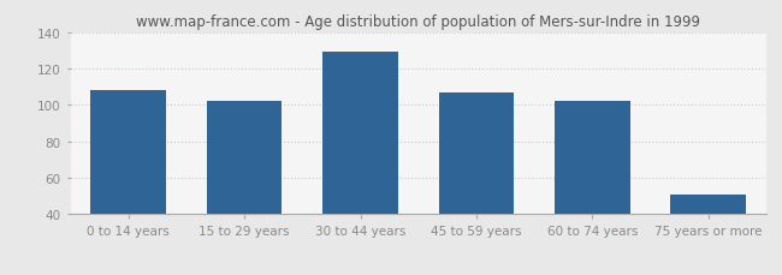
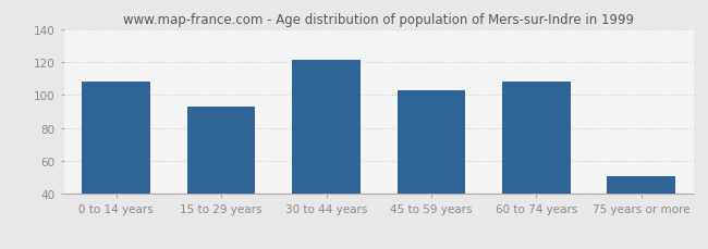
15 to 29 years: 102 -> 93
30 to 44 years: 129 -> 121
45 to 59 years: 107 -> 103
60 to 74 years: 102 -> 108
